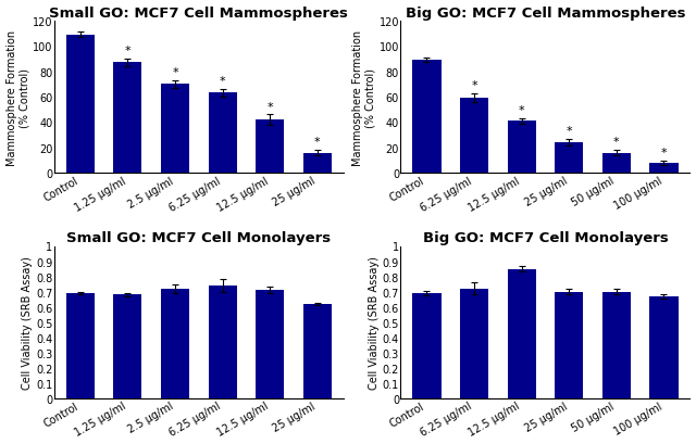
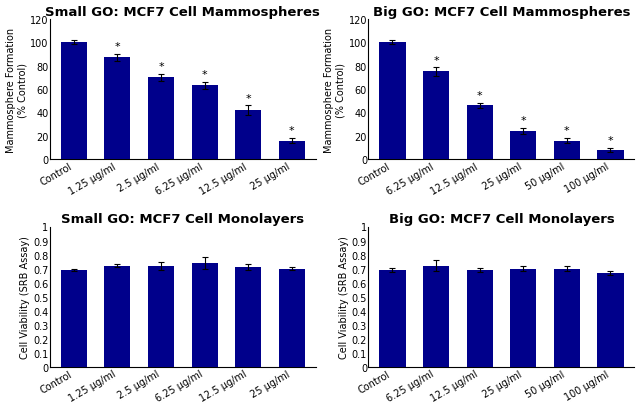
Small GO: MCF7 Cell Mammospheres/Control: 109 -> 100
Big GO: MCF7 Cell Mammospheres/Control: 89 -> 100
Big GO: MCF7 Cell Mammospheres/6.25 μg/ml: 59 -> 75
Big GO: MCF7 Cell Mammospheres/12.5 μg/ml: 41 -> 46
Small GO: MCF7 Cell Monolayers/1.25 μg/ml: 0.68 -> 0.72
Small GO: MCF7 Cell Monolayers/25 μg/ml: 0.62 -> 0.70
Big GO: MCF7 Cell Monolayers/12.5 μg/ml: 0.85 -> 0.69
